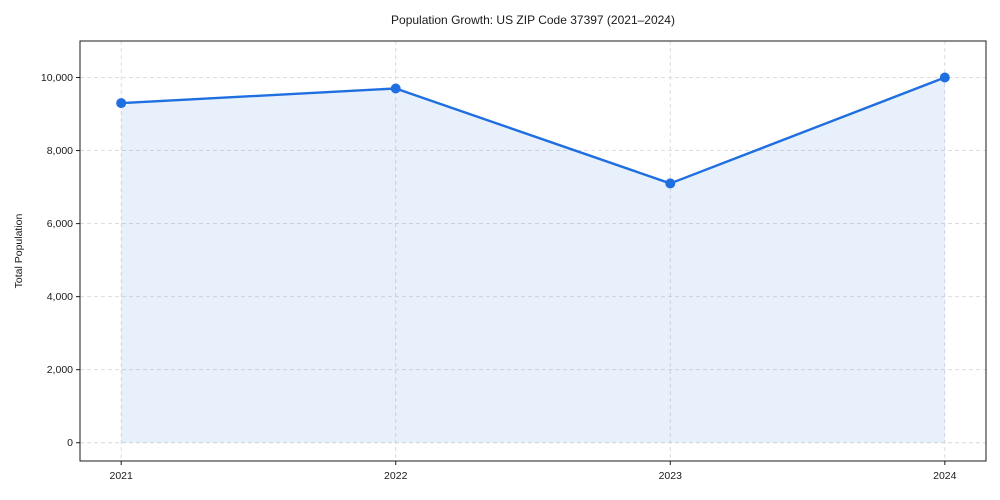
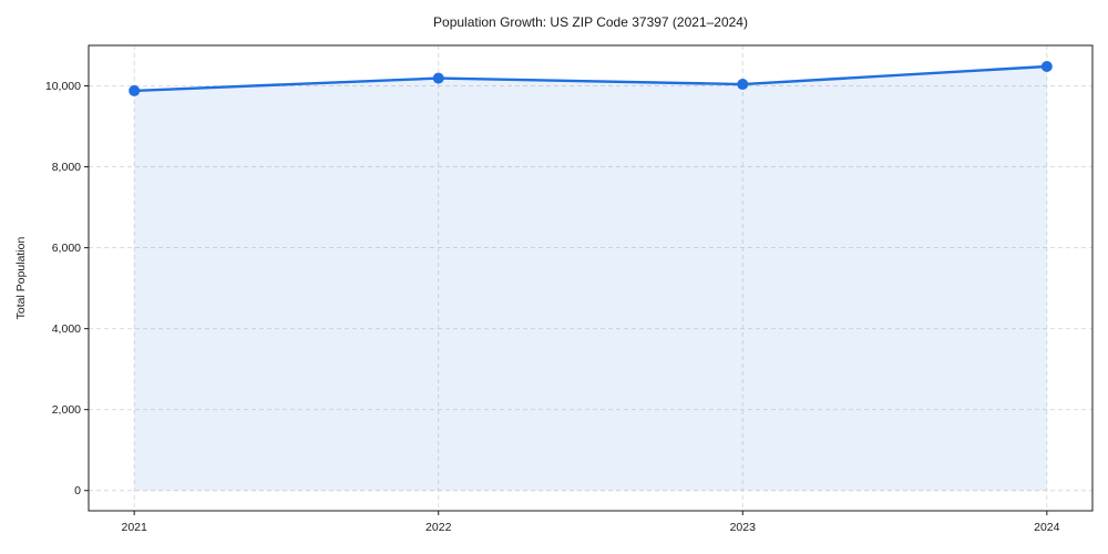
2021: 9300 -> 9900
2022: 9700 -> 10200
2023: 7100 -> 10000
2024: 10000 -> 10500
